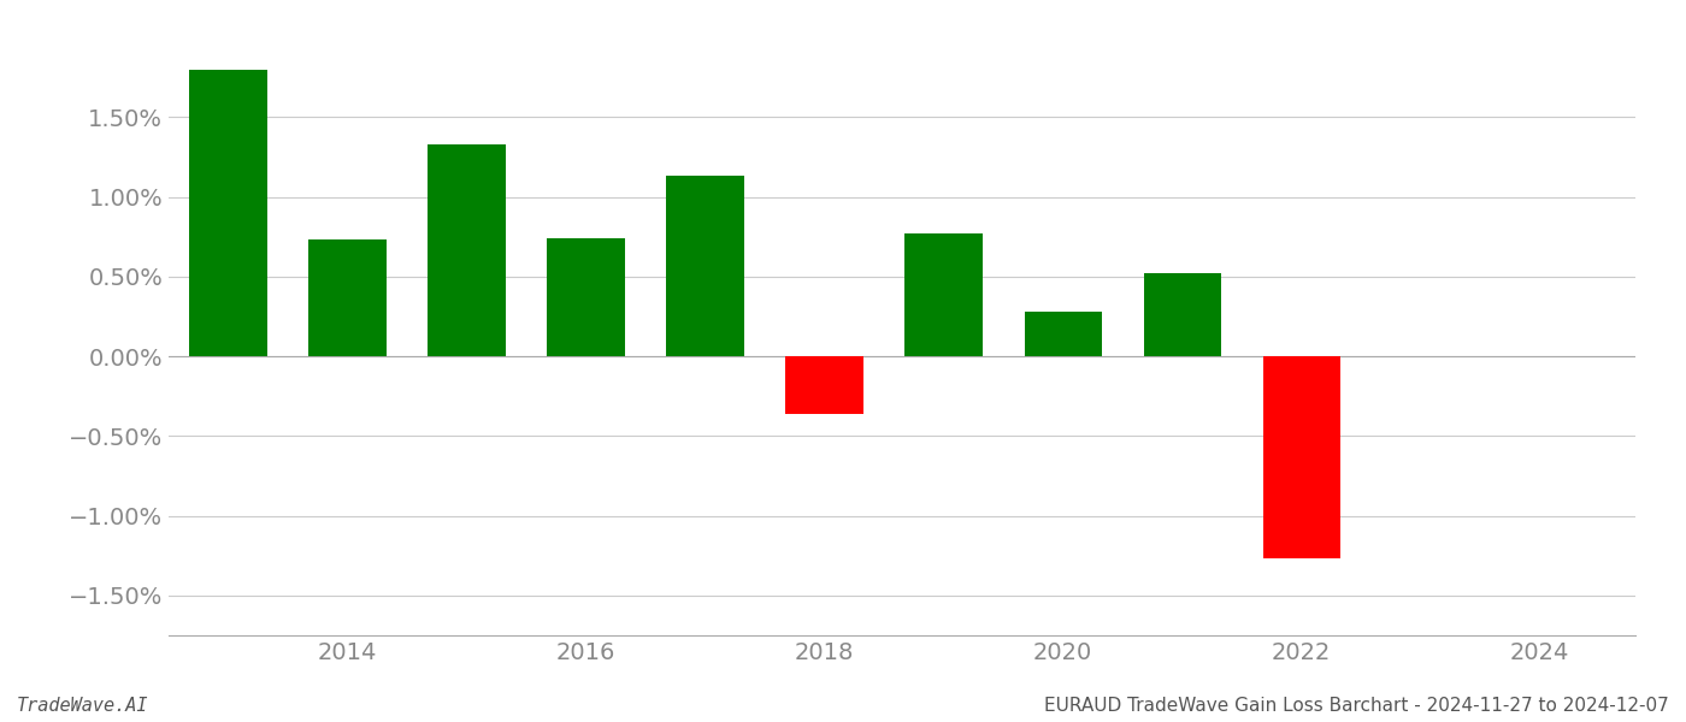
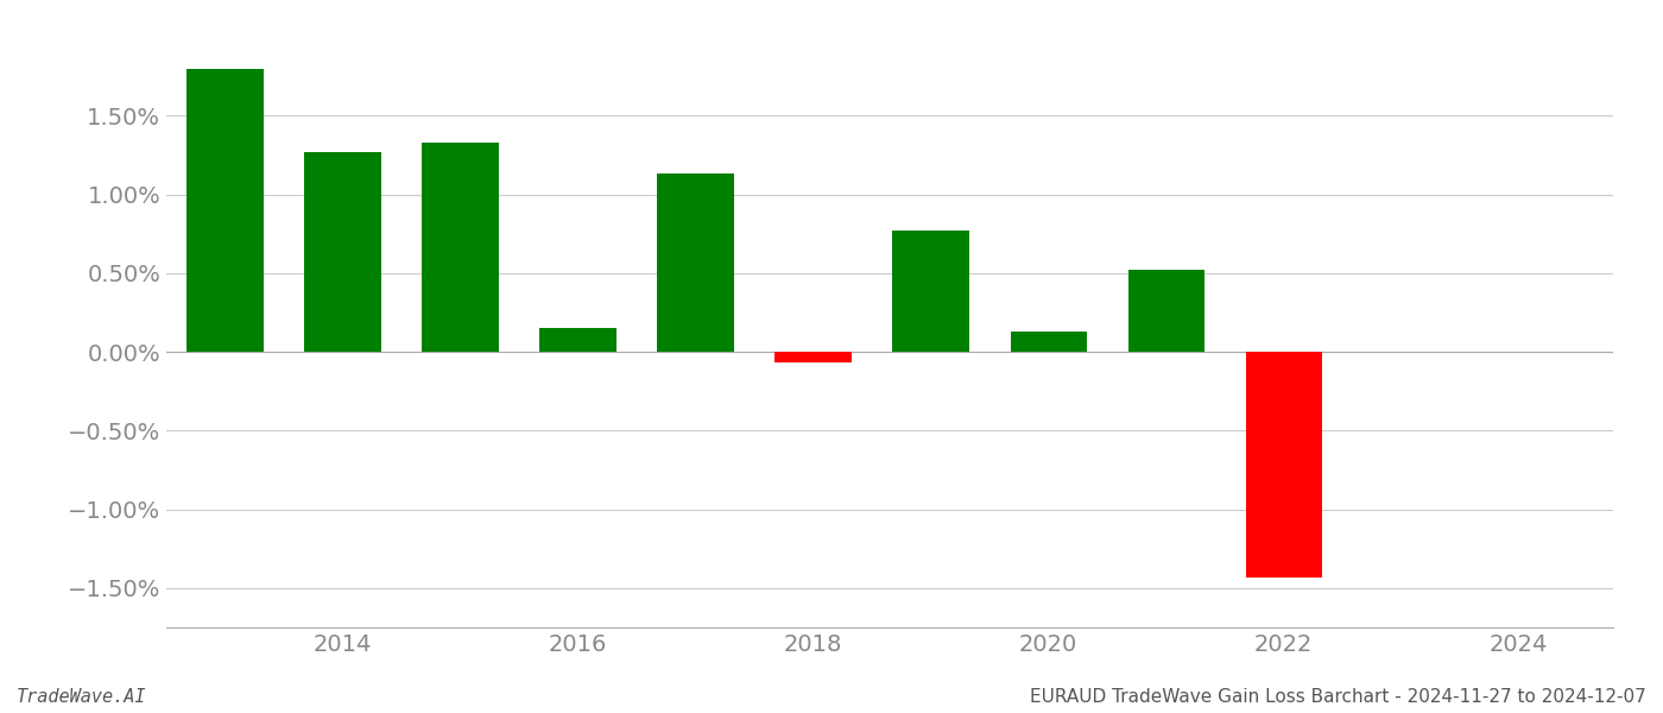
2014: 0.73% -> 1.27%
2016: 0.74% -> 0.15%
2018: -0.36% -> -0.07%
2020: 0.28% -> 0.13%
2022: -1.27% -> -1.43%
